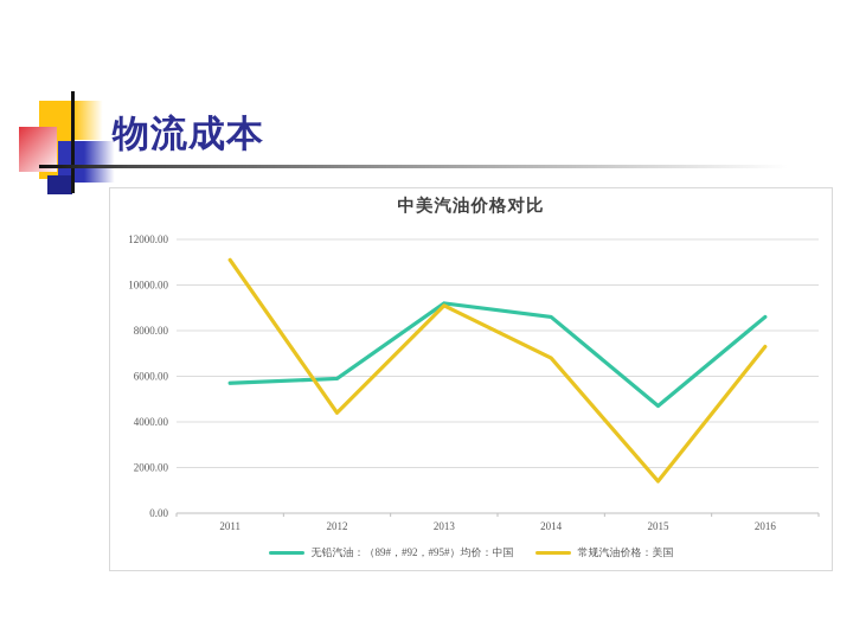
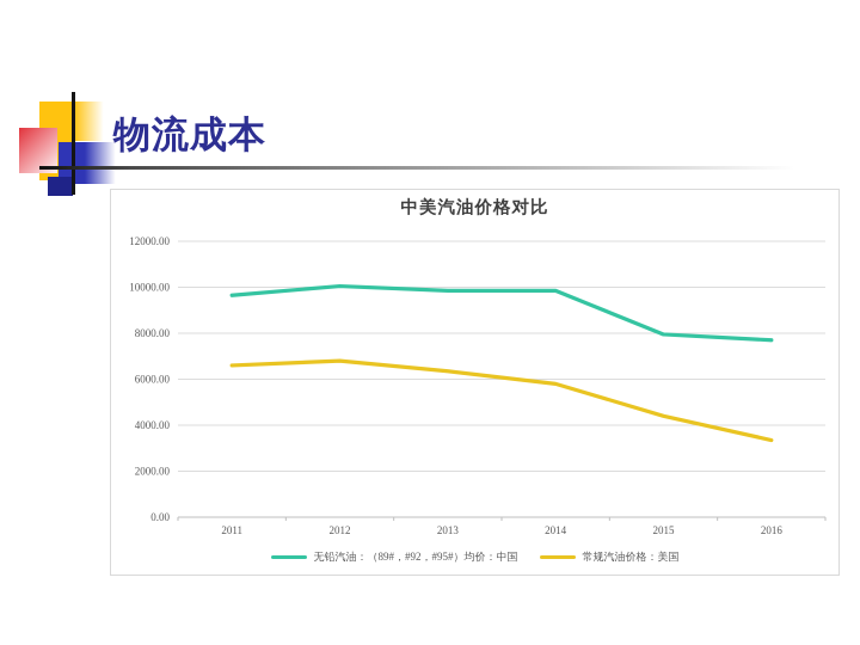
无铅汽油：（89#，#92，#95#）均价：中国/2011: 5700 -> 9600
常规汽油价格：美国/2011: 11100 -> 6600
无铅汽油：（89#，#92，#95#）均价：中国/2012: 5900 -> 10000
常规汽油价格：美国/2012: 4400 -> 6800
无铅汽油：（89#，#92，#95#）均价：中国/2013: 9200 -> 9800
常规汽油价格：美国/2013: 9100 -> 6400
无铅汽油：（89#，#92，#95#）均价：中国/2014: 8600 -> 9800
常规汽油价格：美国/2014: 6800 -> 5800
无铅汽油：（89#，#92，#95#）均价：中国/2015: 4700 -> 8000
常规汽油价格：美国/2015: 1400 -> 4400
无铅汽油：（89#，#92，#95#）均价：中国/2016: 8600 -> 7700
常规汽油价格：美国/2016: 7300 -> 3400
